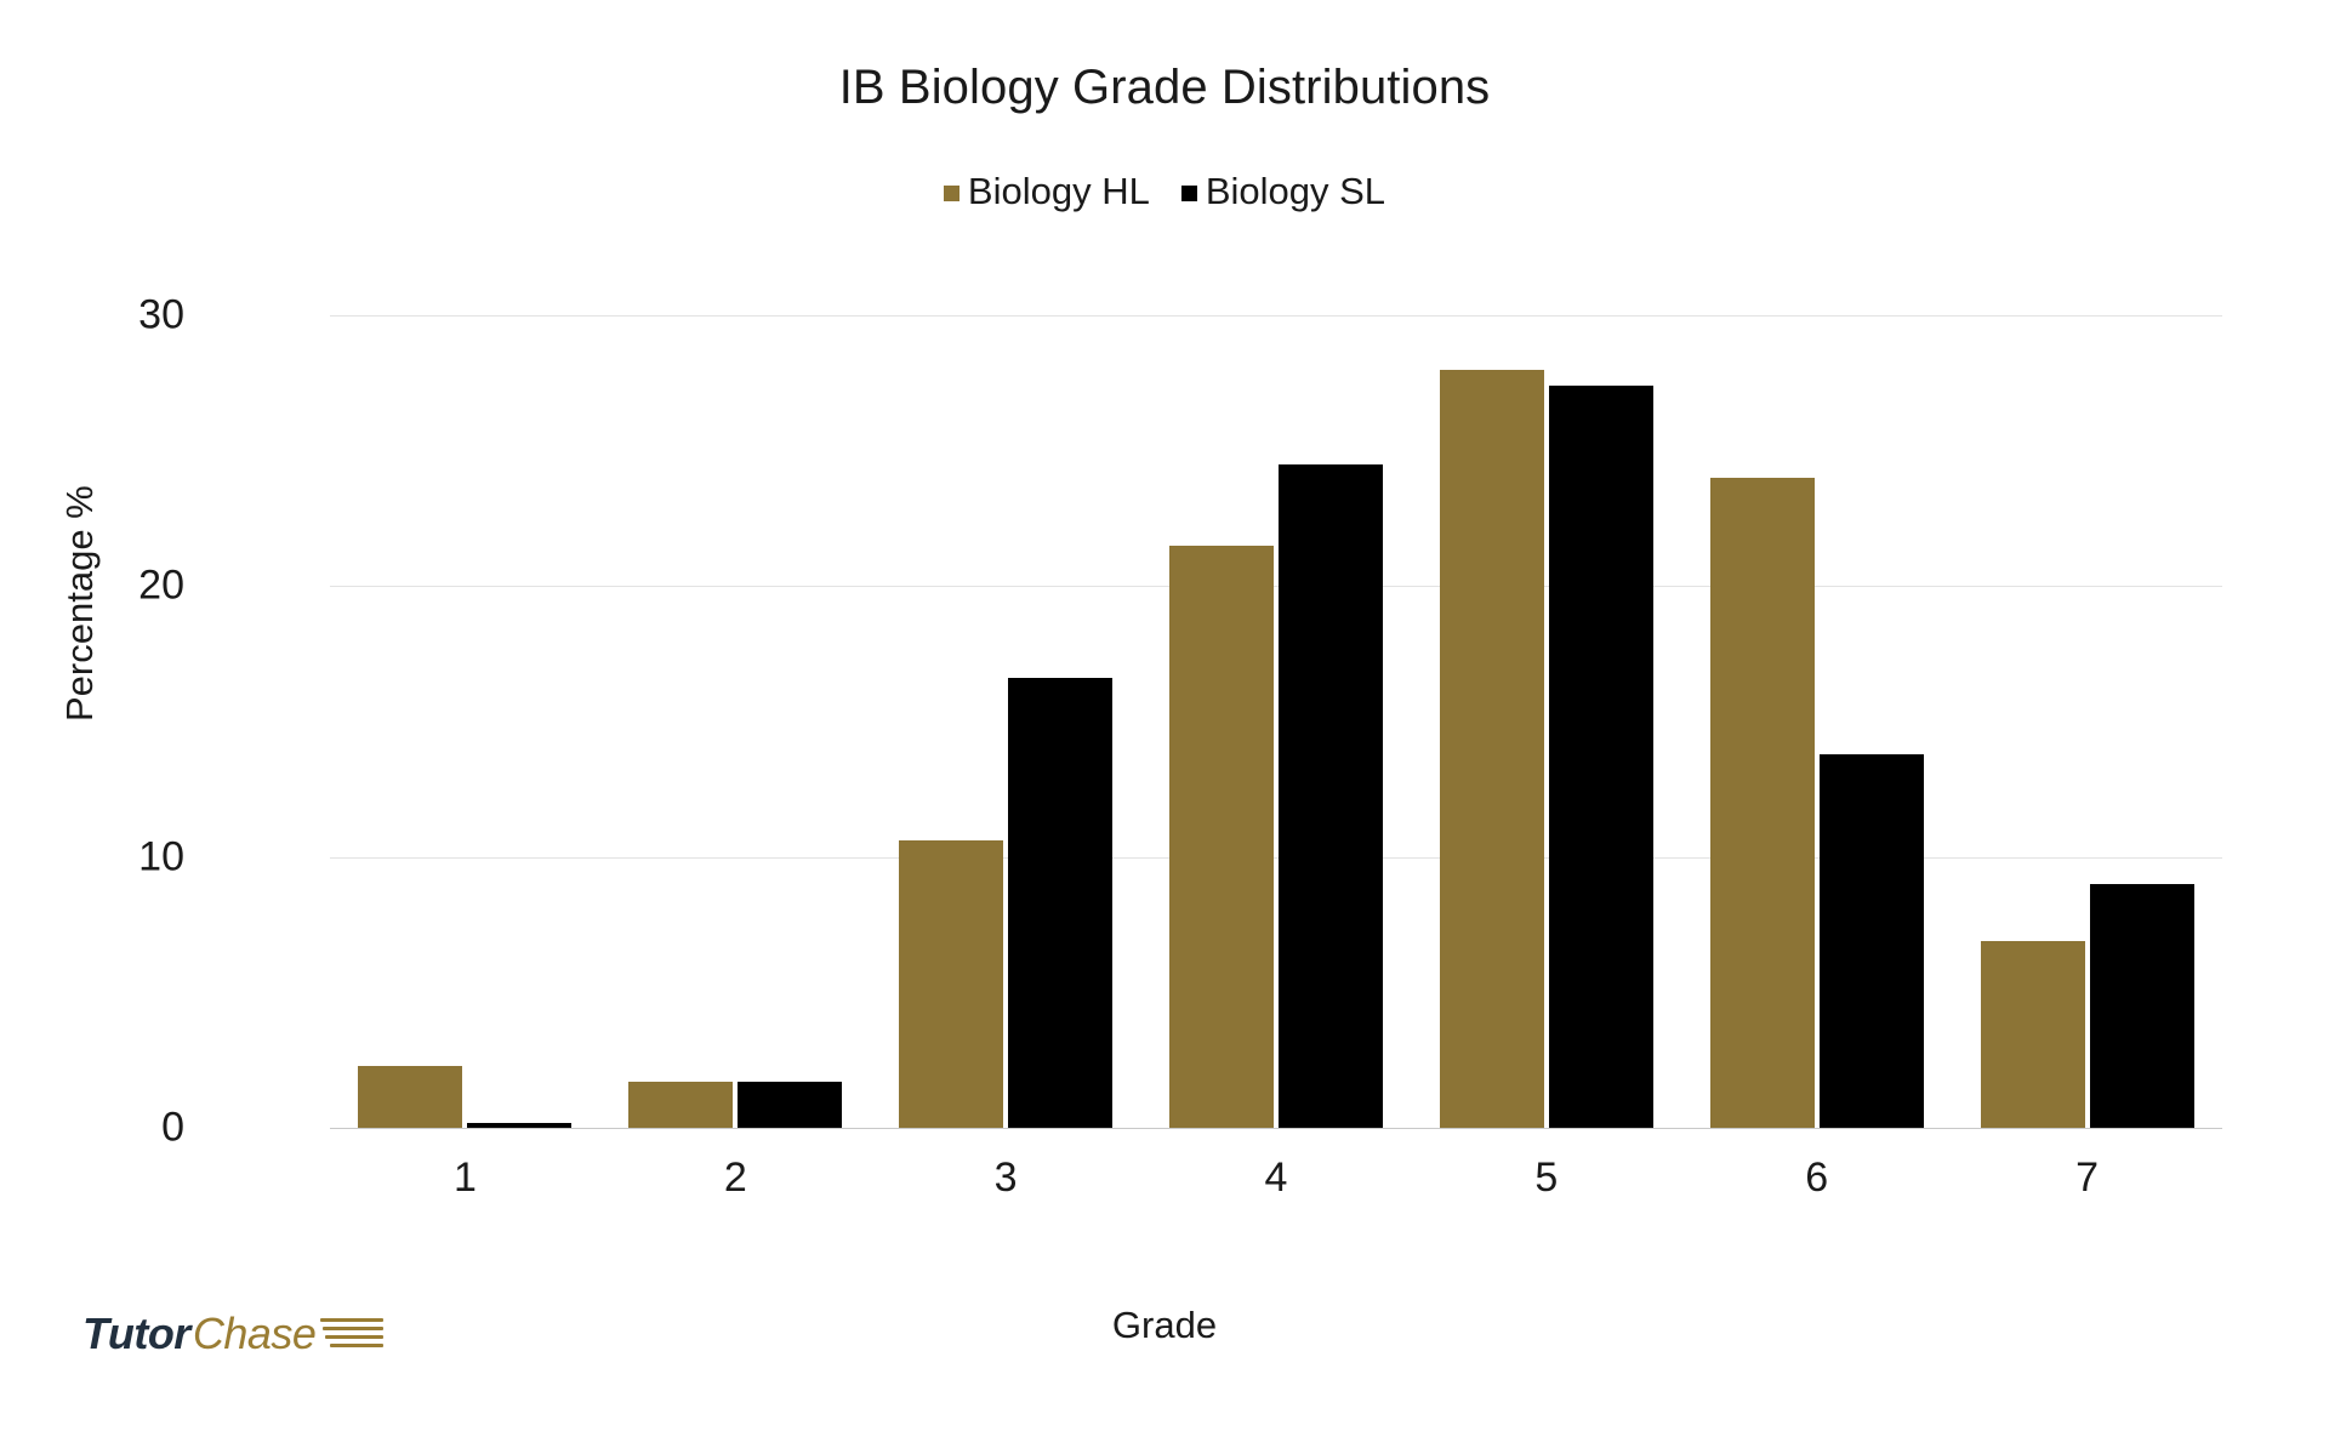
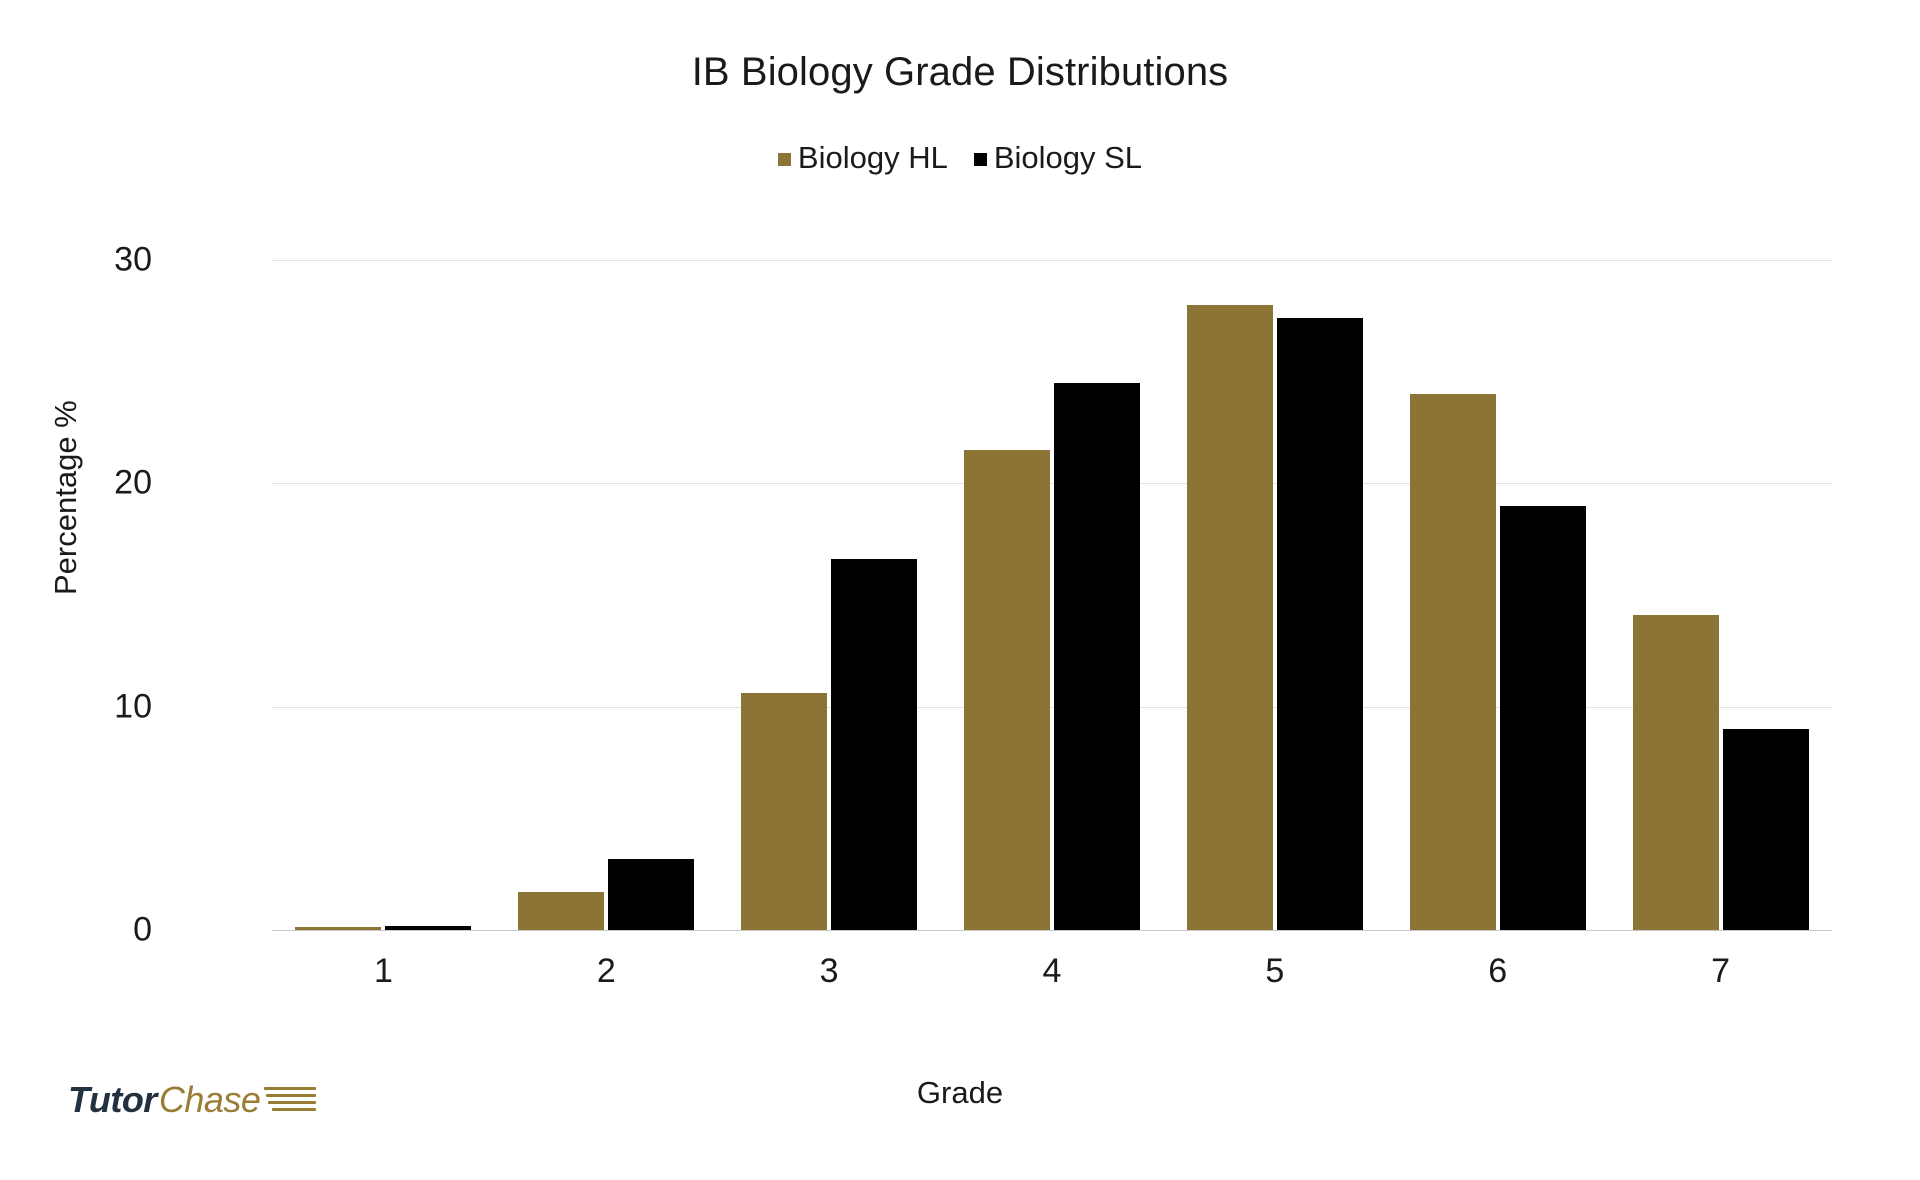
Biology HL/1: 2.3 -> 0.1
Biology SL/2: 1.7 -> 3.2
Biology SL/6: 13.8 -> 19.0
Biology HL/7: 6.9 -> 14.1
